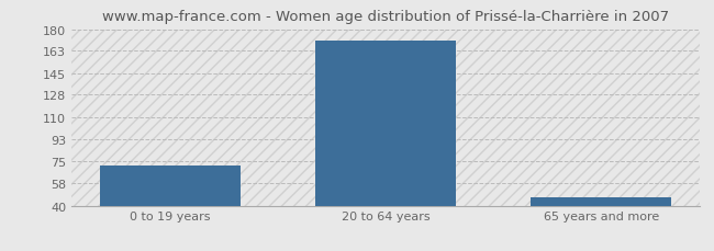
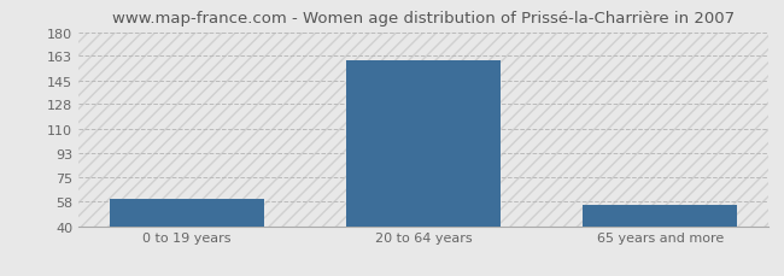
0 to 19 years: 72 -> 60
20 to 64 years: 171 -> 160
65 years and more: 47 -> 55
